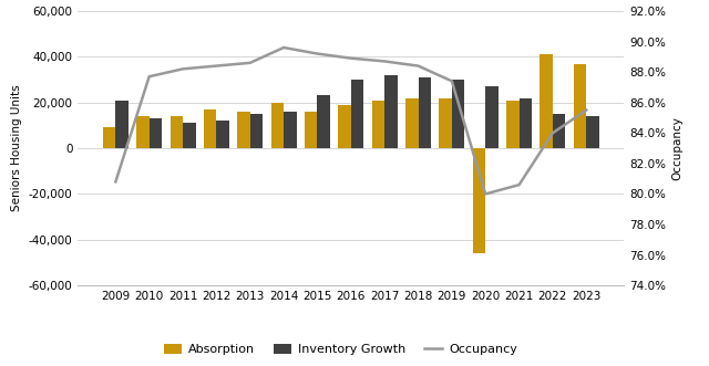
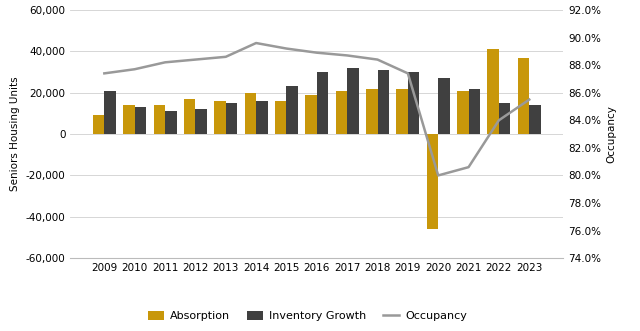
Occupancy/2009: 80.8% -> 87.4%
